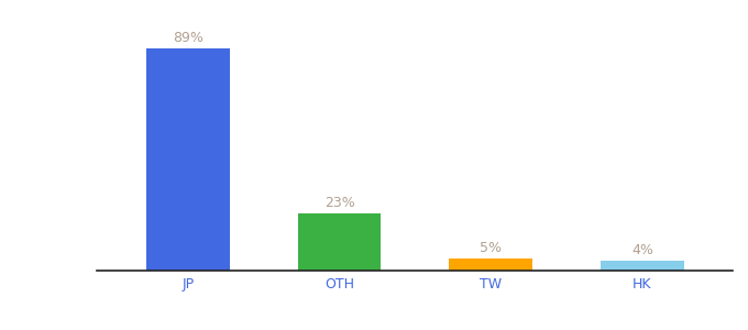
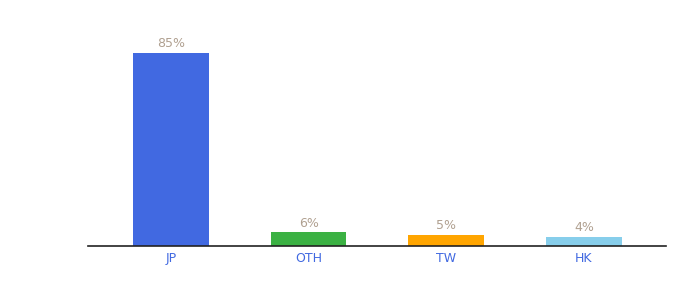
JP: 89% -> 85%
OTH: 23% -> 6%
